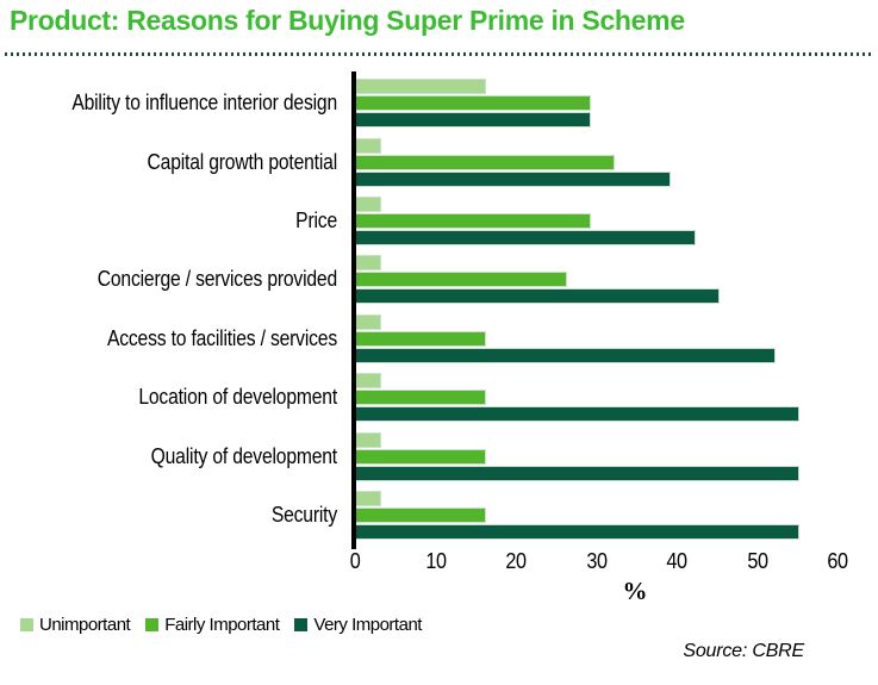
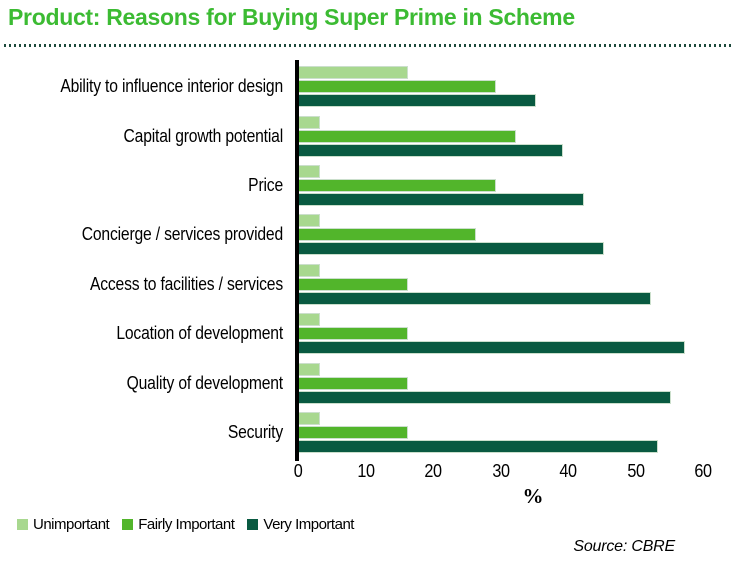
Very Important/Ability to influence interior design: 29 -> 35
Very Important/Location of development: 55 -> 57
Very Important/Security: 55 -> 53
